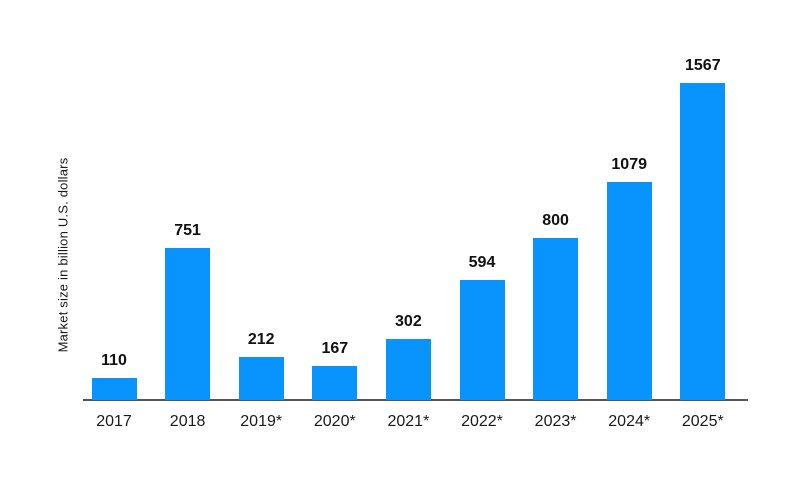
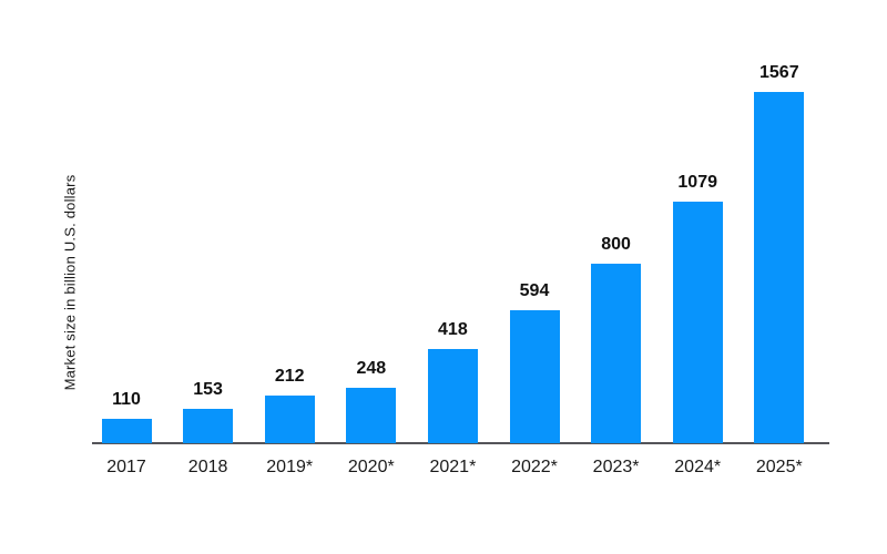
2018: 751 -> 153
2020*: 167 -> 248
2021*: 302 -> 418
